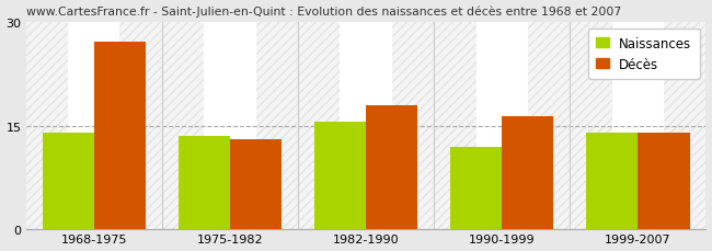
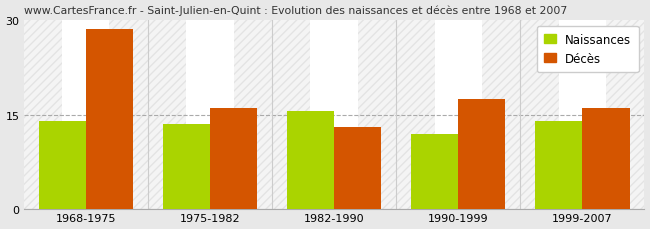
Décès/1968-1975: 27.2 -> 28.5
Décès/1975-1982: 13.0 -> 16.0
Décès/1982-1990: 18.0 -> 13.0
Décès/1990-1999: 16.4 -> 17.5
Décès/1999-2007: 14.0 -> 16.0
